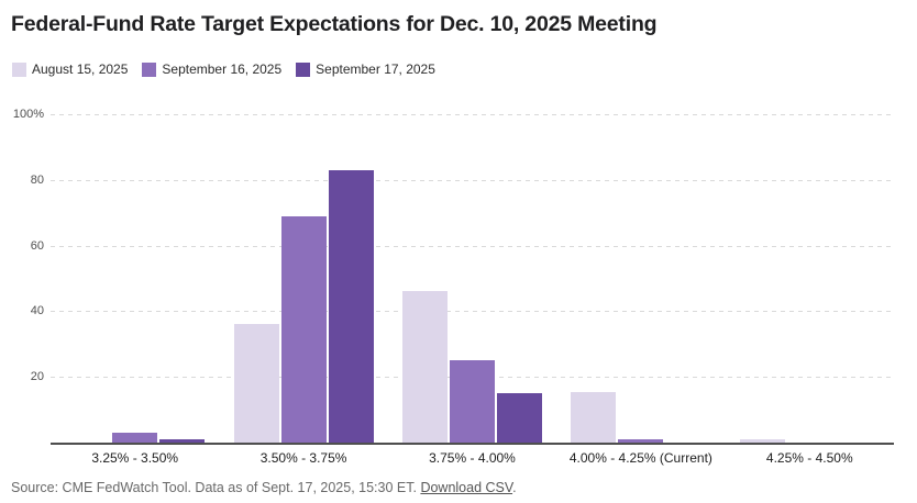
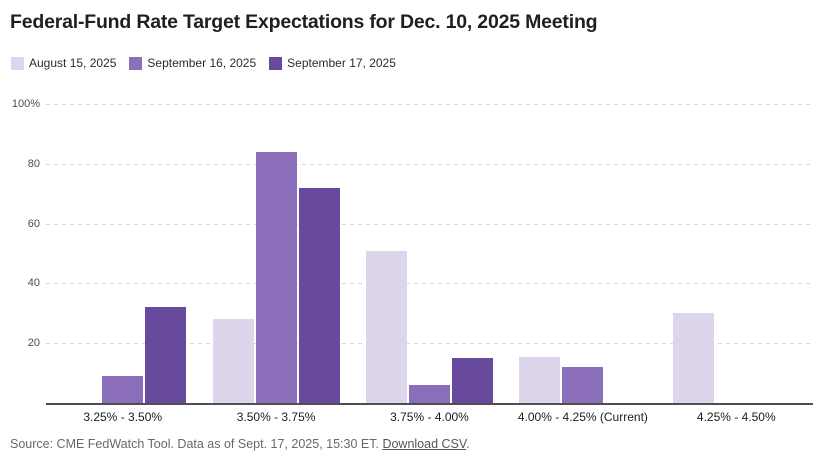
September 16, 2025/3.25% - 3.50%: 3% -> 9%
September 17, 2025/3.25% - 3.50%: 1% -> 32%
August 15, 2025/3.50% - 3.75%: 36% -> 28%
September 16, 2025/3.50% - 3.75%: 69% -> 84%
September 17, 2025/3.50% - 3.75%: 83% -> 72%
August 15, 2025/3.75% - 4.00%: 46% -> 51%
September 16, 2025/3.75% - 4.00%: 25% -> 6%
September 16, 2025/4.00% - 4.25% (Current): 1% -> 12%
August 15, 2025/4.25% - 4.50%: 1% -> 30%
